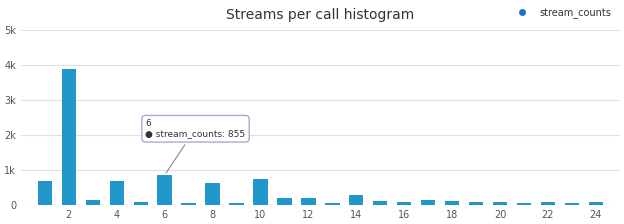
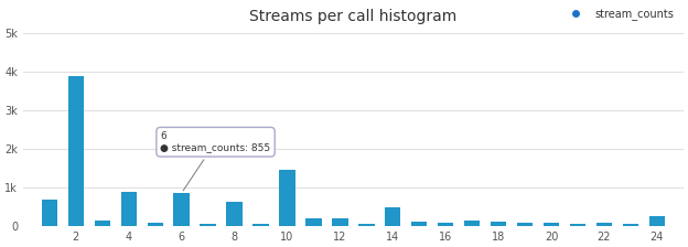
4: 0.70k -> 0.90k
10: 0.75k -> 1.45k
14: 0.29k -> 0.50k
24: 0.08k -> 0.25k
